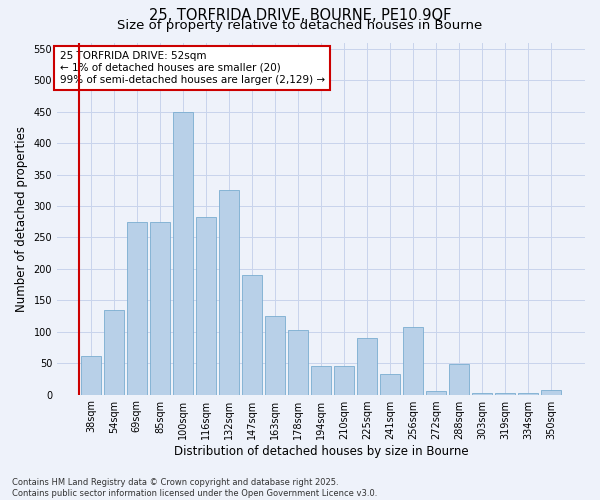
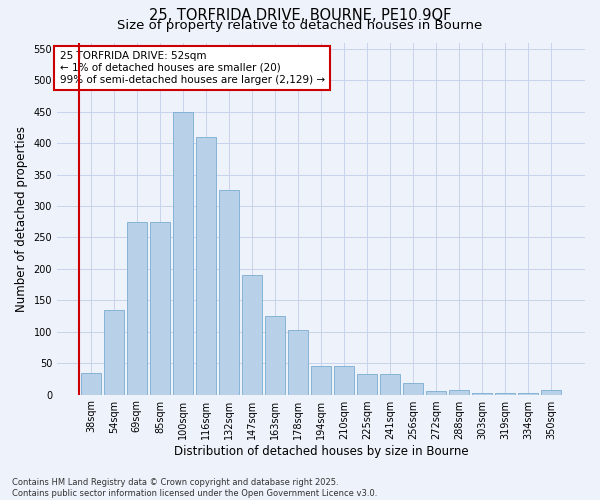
38sqm: 62 -> 35
116sqm: 282 -> 410
225sqm: 90 -> 32
256sqm: 108 -> 18
288sqm: 48 -> 8
